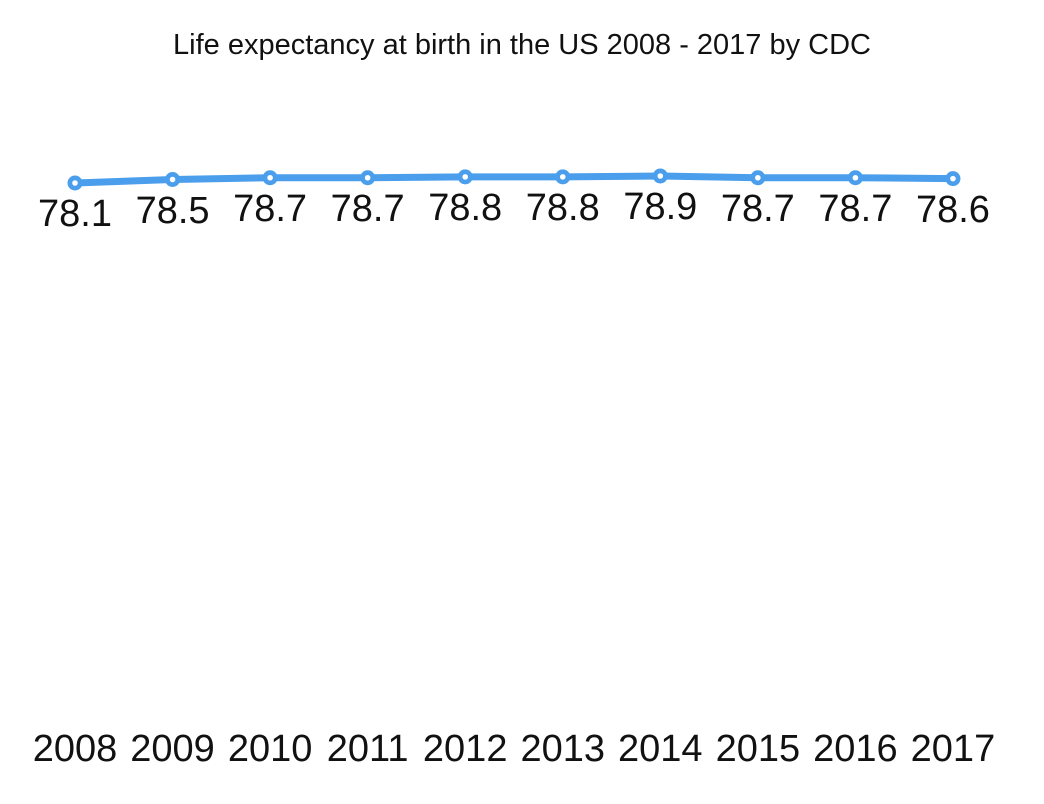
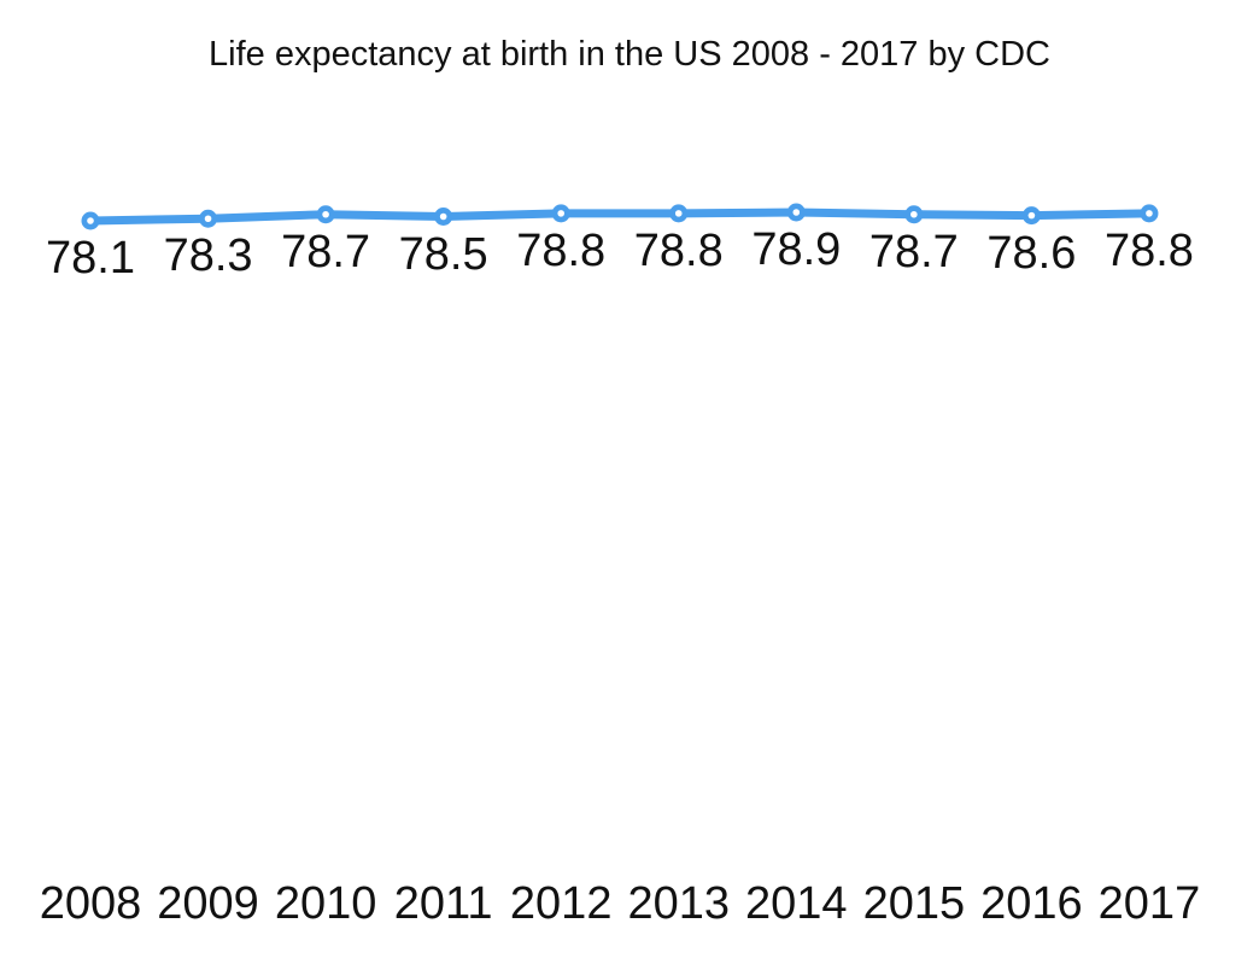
2009: 78.5 -> 78.3
2011: 78.7 -> 78.5
2016: 78.7 -> 78.6
2017: 78.6 -> 78.8
